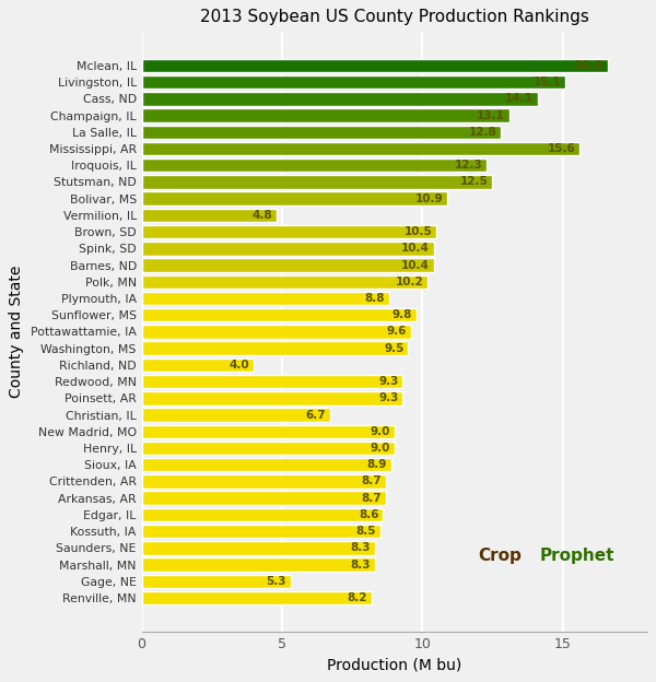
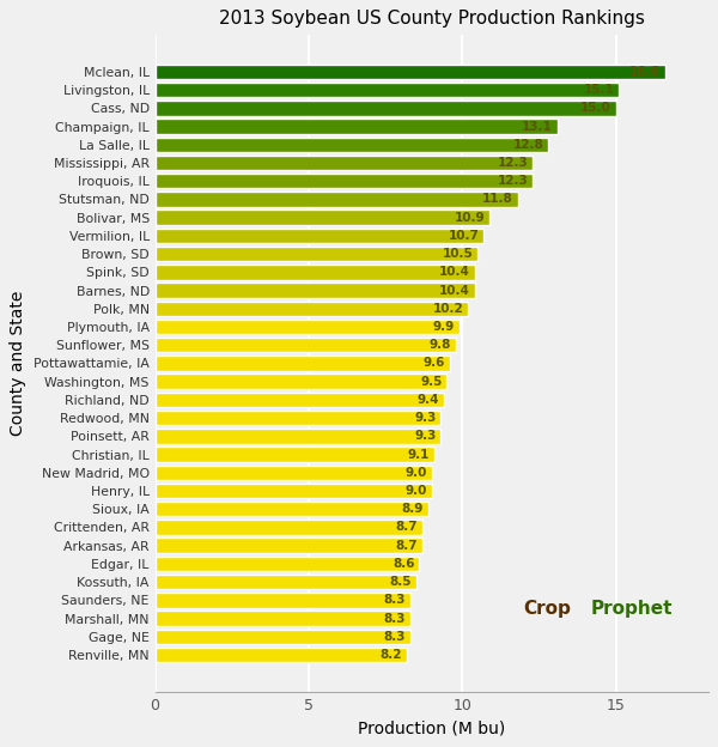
Cass, ND: 14.1 -> 15.0
Mississippi, AR: 15.6 -> 12.3
Stutsman, ND: 12.5 -> 11.8
Vermilion, IL: 4.8 -> 10.7
Plymouth, IA: 8.8 -> 9.9
Richland, ND: 4.0 -> 9.4
Christian, IL: 6.7 -> 9.1
Gage, NE: 5.3 -> 8.3
